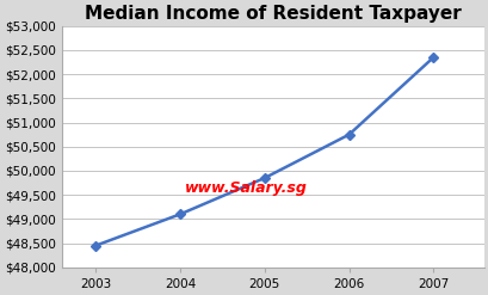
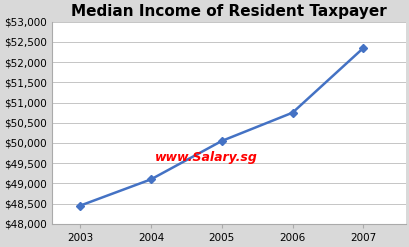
2005: $49,850 -> $50,050
